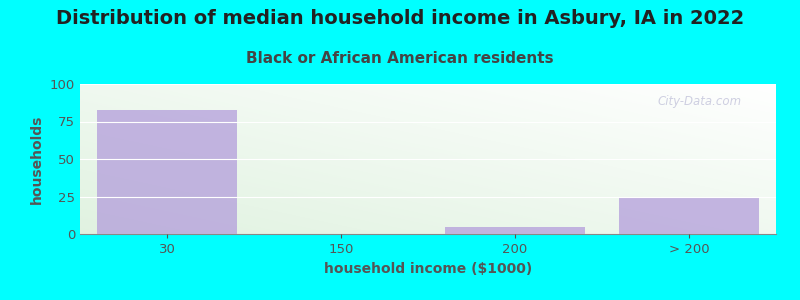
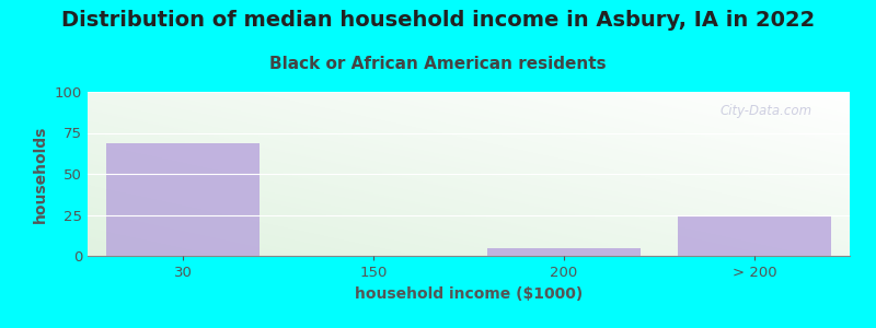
30: 83 -> 69
